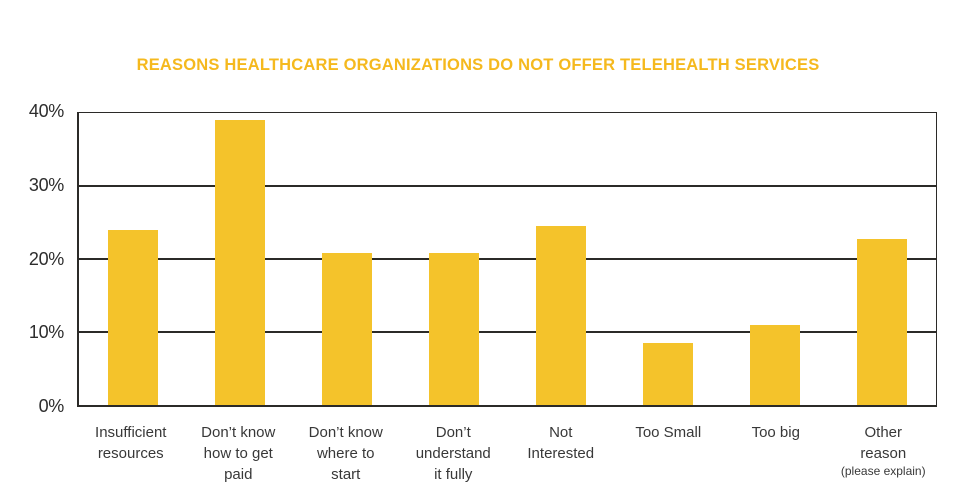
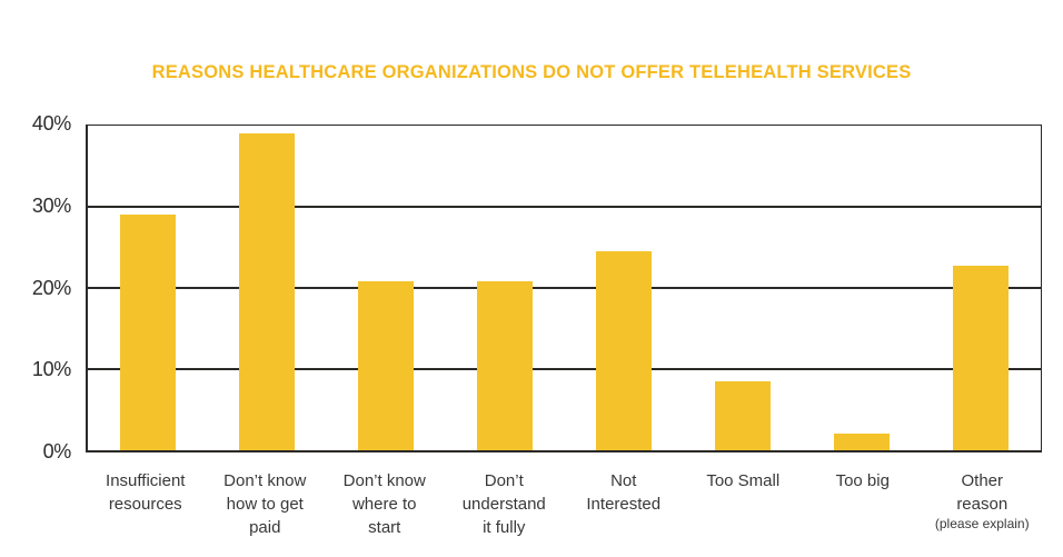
Insufficient resources: 24% -> 29%
Too big: 11% -> 2%
